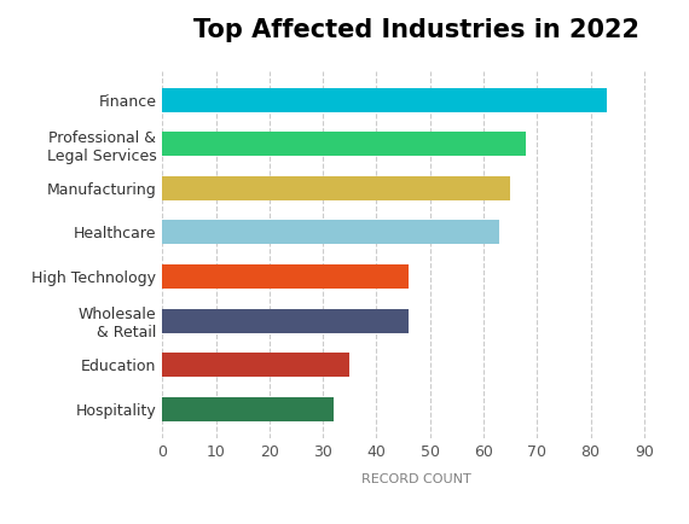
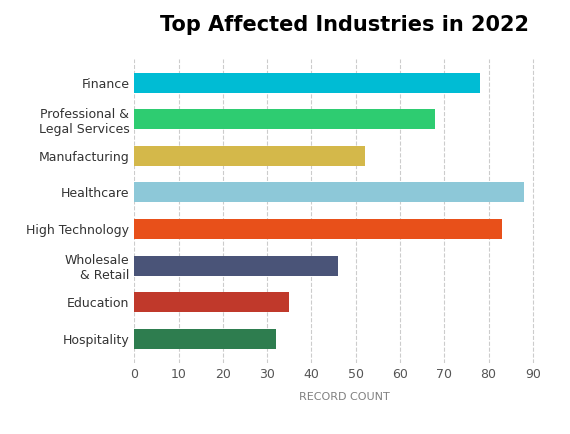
Finance: 83 -> 78
Manufacturing: 65 -> 52
Healthcare: 63 -> 88
High Technology: 46 -> 83
